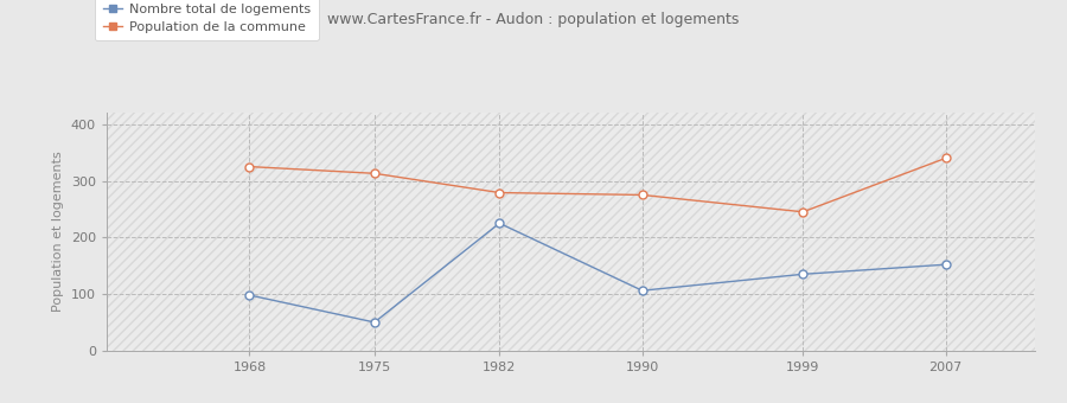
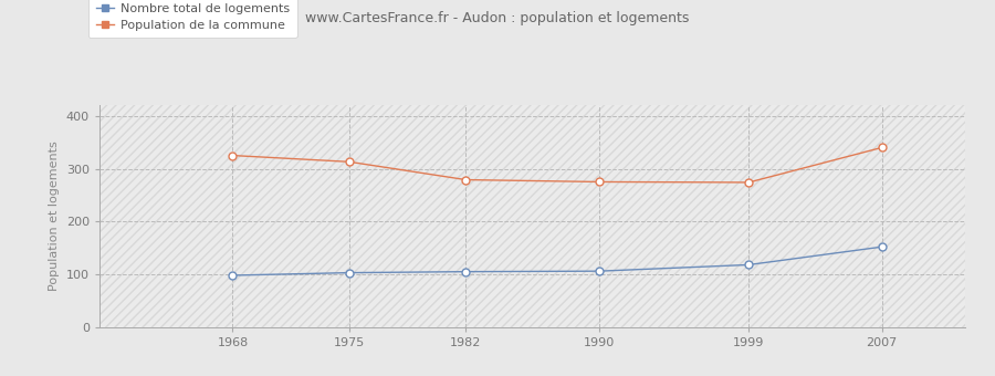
Nombre total de logements/1975: 50 -> 103
Nombre total de logements/1982: 225 -> 105
Nombre total de logements/1999: 135 -> 118
Population de la commune/1999: 245 -> 274
